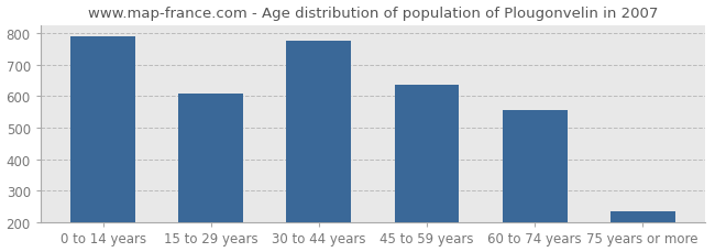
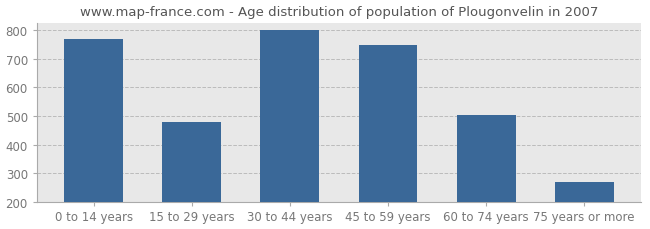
0 to 14 years: 790 -> 770
15 to 29 years: 610 -> 480
30 to 44 years: 775 -> 800
45 to 59 years: 635 -> 748
60 to 74 years: 555 -> 503
75 years or more: 235 -> 270
